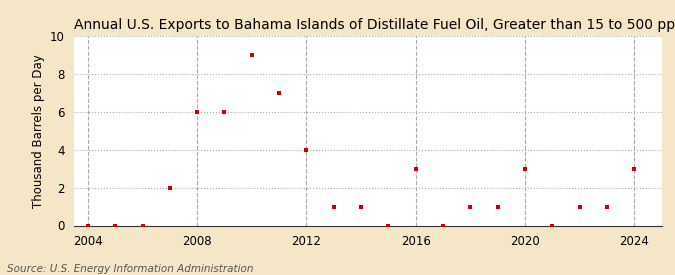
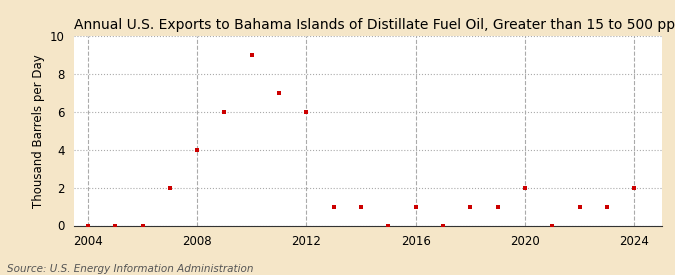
2008: 6 -> 4
2012: 4 -> 6
2016: 3 -> 1
2020: 3 -> 2
2024: 3 -> 2
